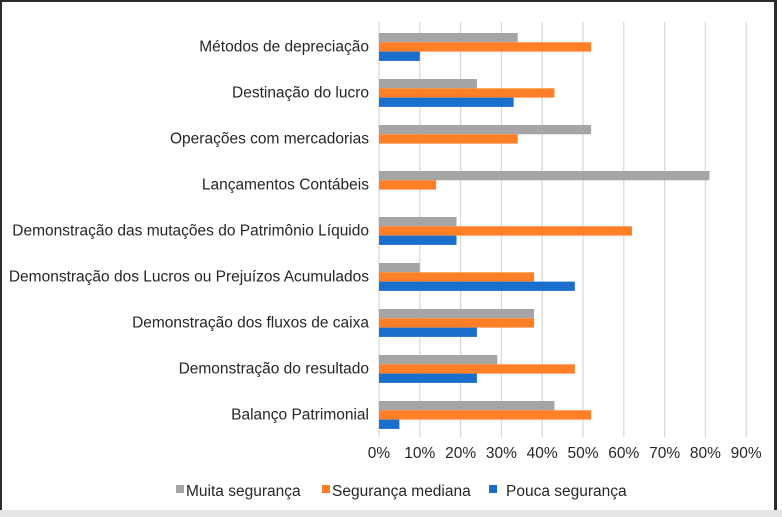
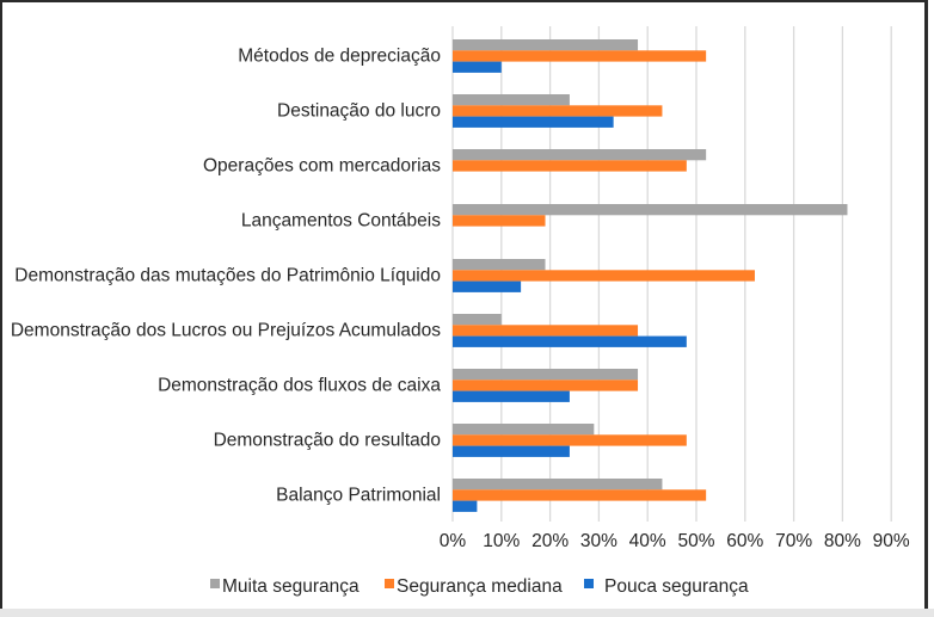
Muita segurança/Métodos de depreciação: 34% -> 38%
Segurança mediana/Operações com mercadorias: 34% -> 48%
Segurança mediana/Lançamentos Contábeis: 14% -> 19%
Pouca segurança/Demonstração das mutações do Patrimônio Líquido: 19% -> 14%
